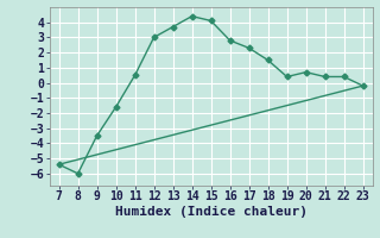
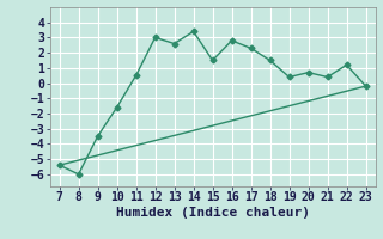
13: 3.7 -> 2.6
14: 4.4 -> 3.4
15: 4.1 -> 1.5
22: 0.4 -> 1.2
